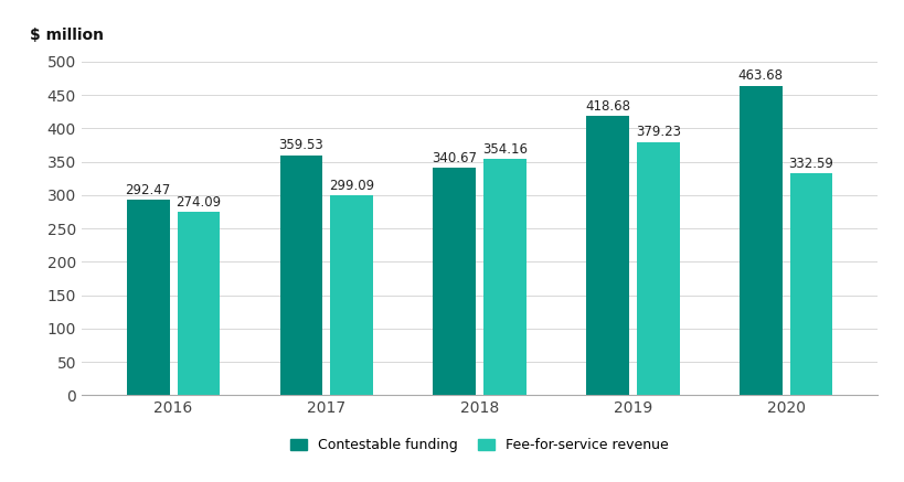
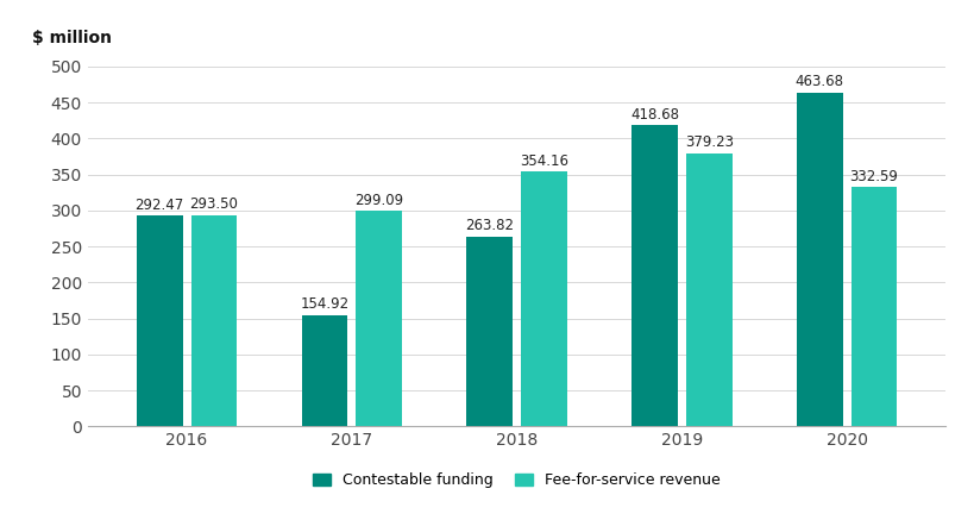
Fee-for-service revenue/2016: 274.09 -> 293.50
Contestable funding/2017: 359.53 -> 154.92
Contestable funding/2018: 340.67 -> 263.82
